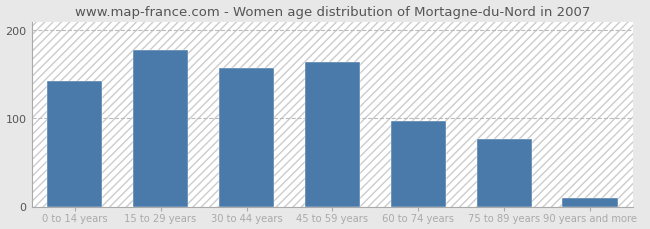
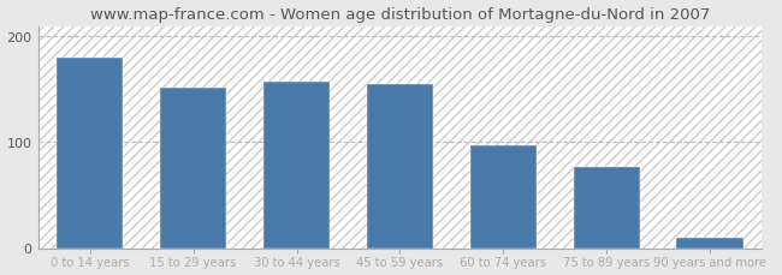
0 to 14 years: 142 -> 180
15 to 29 years: 178 -> 152
45 to 59 years: 164 -> 155
